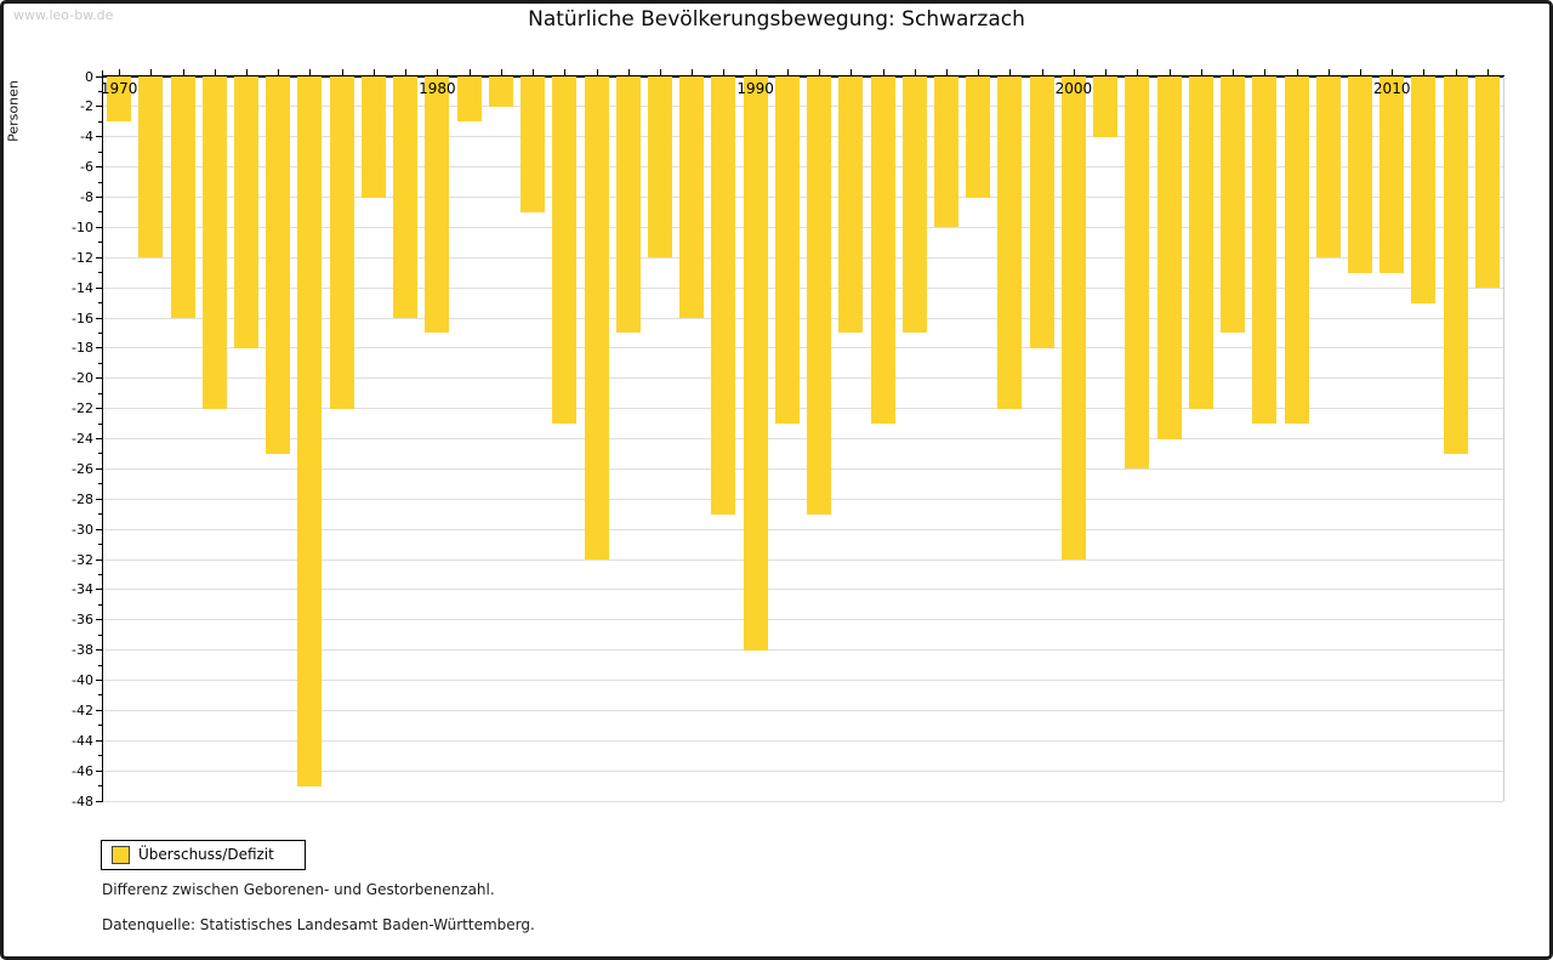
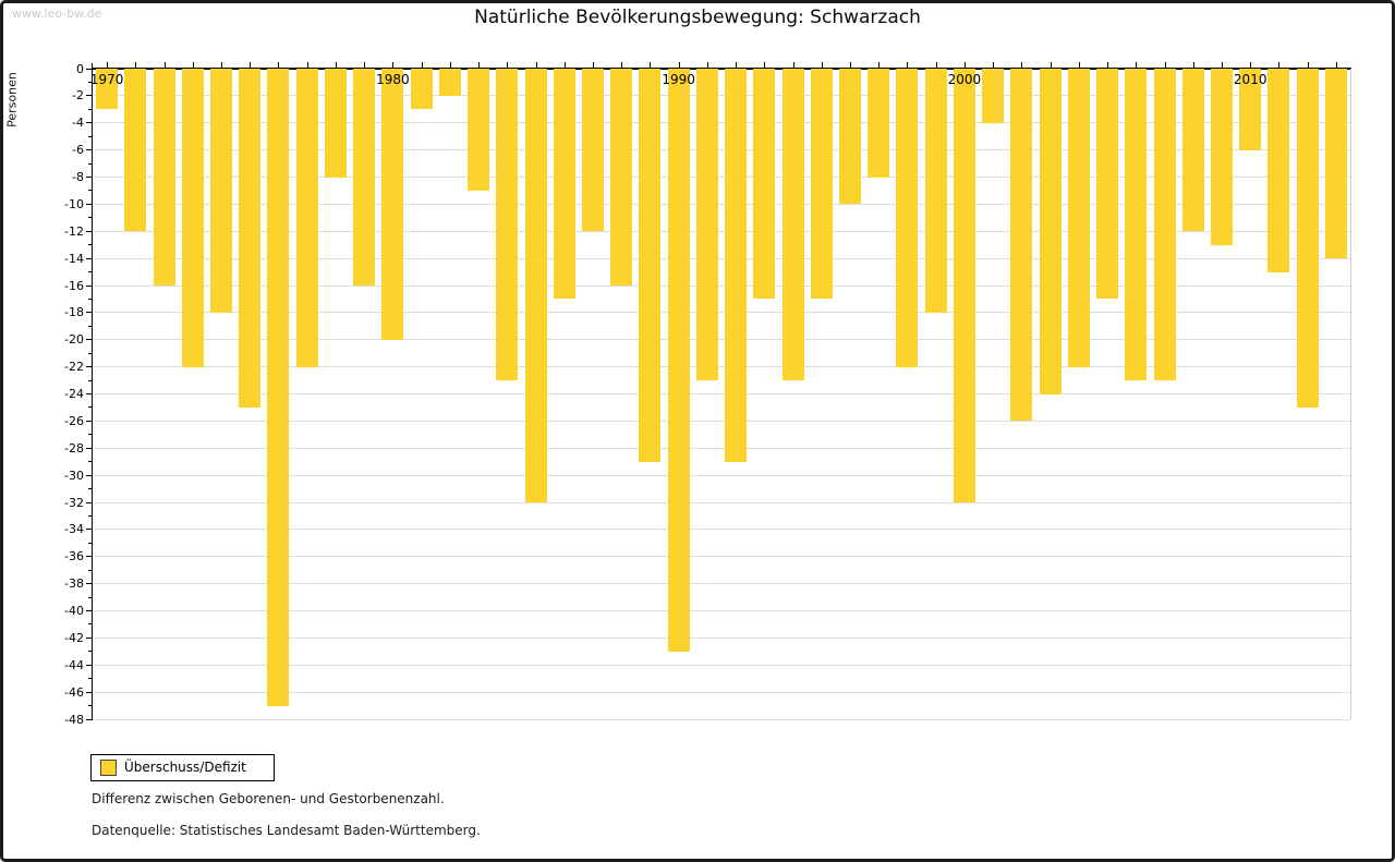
1980: -17 -> -20
1990: -38 -> -43
2010: -13 -> -6
